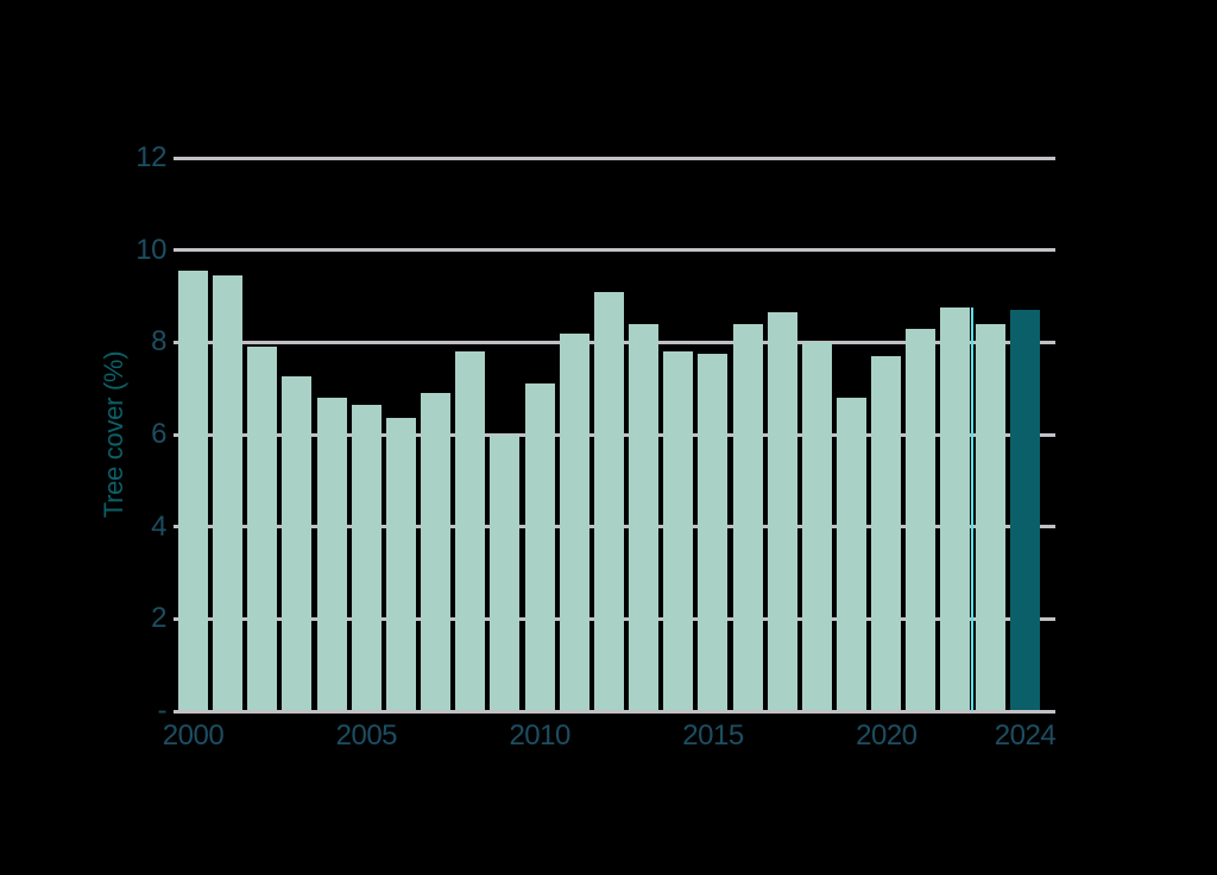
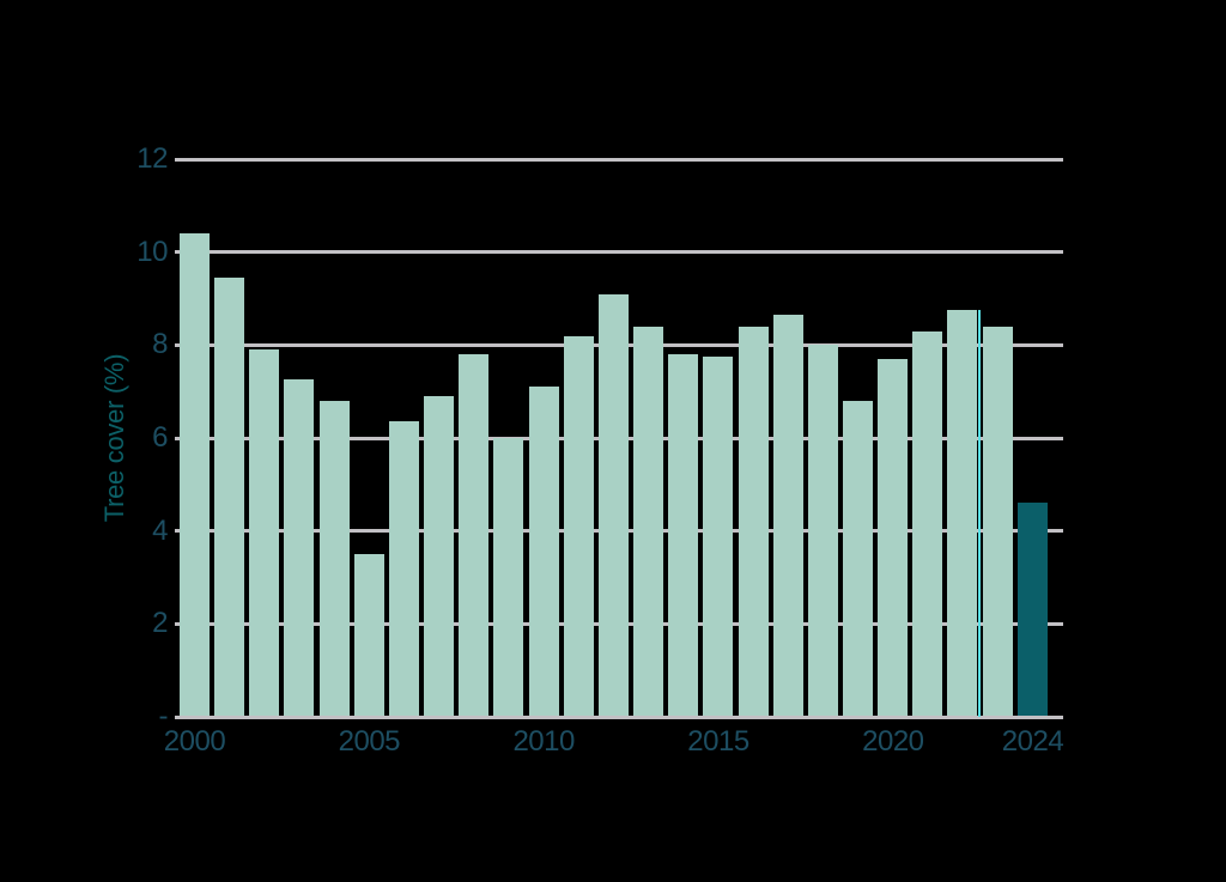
2000: 9.6 -> 10.4
2005: 6.7 -> 3.5
2024: 8.7 -> 4.6
